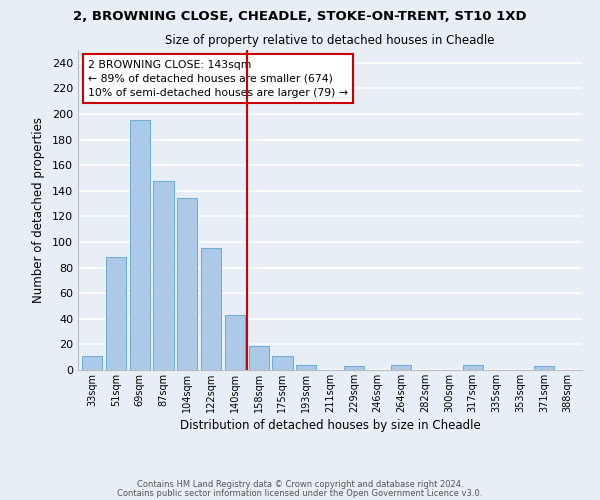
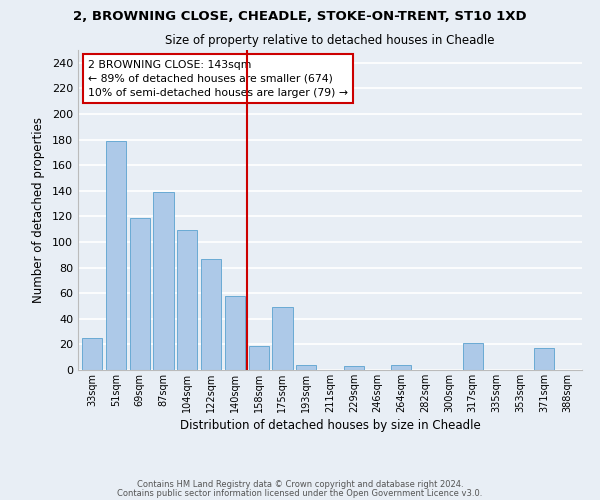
33sqm: 11 -> 25
51sqm: 88 -> 179
69sqm: 195 -> 119
87sqm: 148 -> 139
104sqm: 134 -> 109
122sqm: 95 -> 87
140sqm: 43 -> 58
175sqm: 11 -> 49
317sqm: 4 -> 21
371sqm: 3 -> 17
